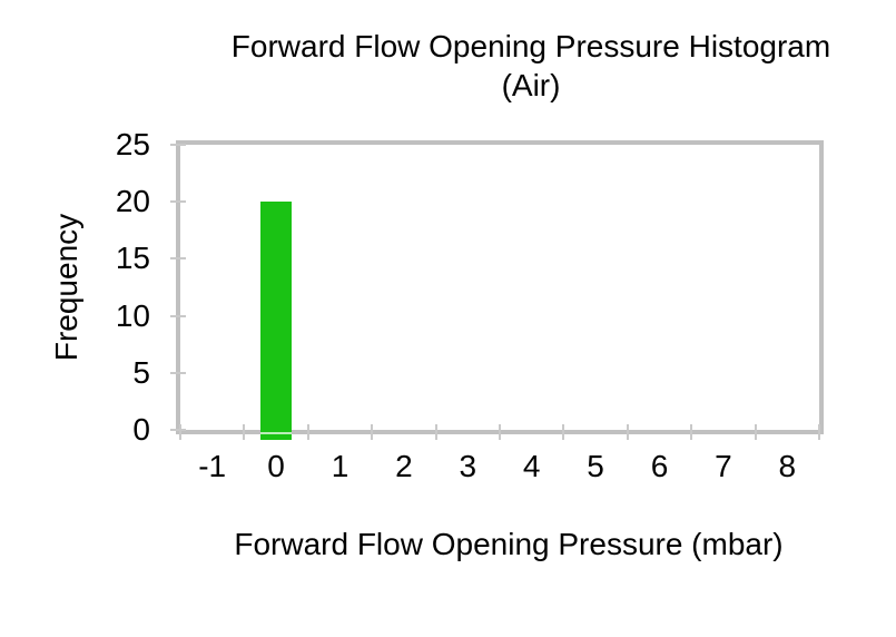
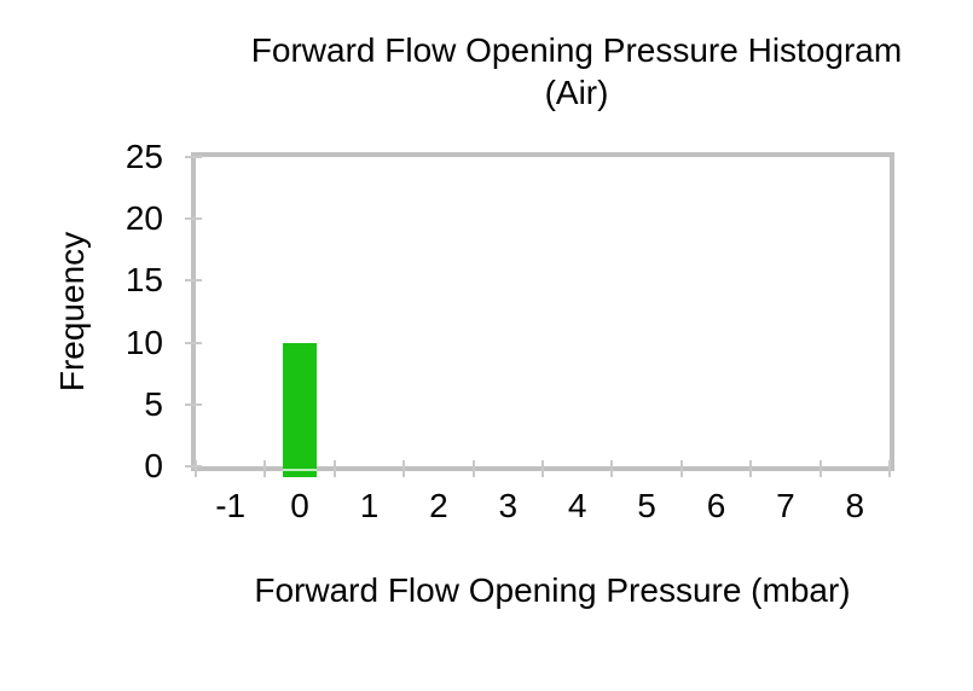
0: 20 -> 10
